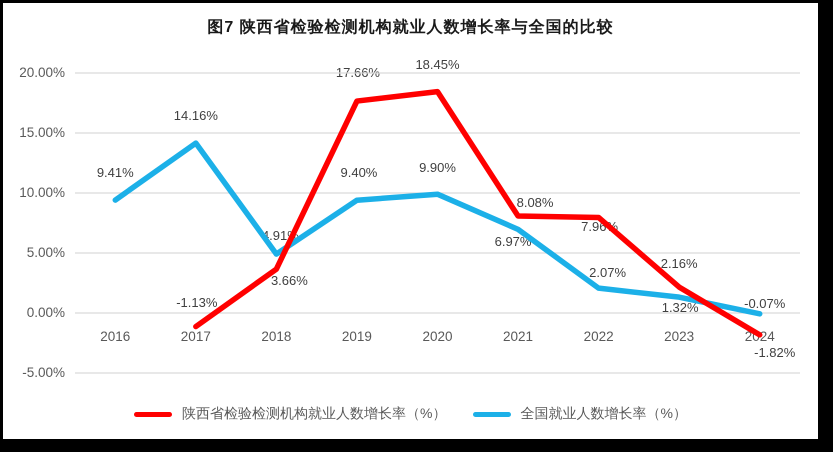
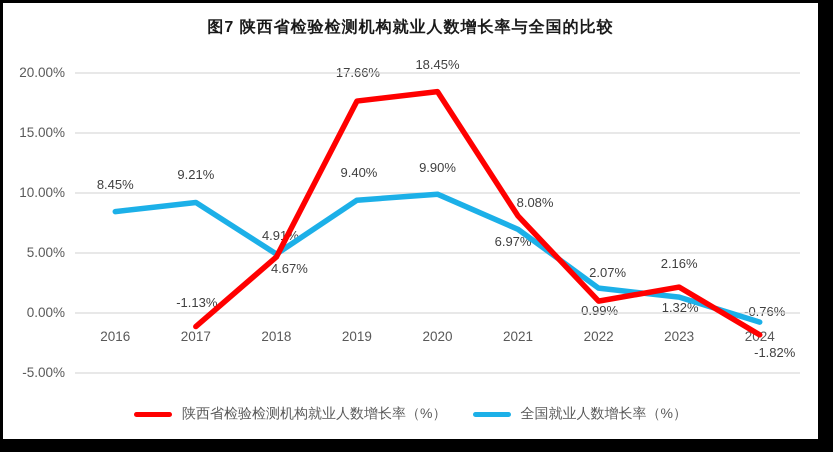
全国就业人数增长率（%）/2016: 9.41% -> 8.45%
全国就业人数增长率（%）/2017: 14.16% -> 9.21%
陕西省检验检测机构就业人数增长率（%）/2018: 3.66% -> 4.67%
陕西省检验检测机构就业人数增长率（%）/2022: 7.96% -> 0.99%
全国就业人数增长率（%）/2024: -0.07% -> -0.76%
